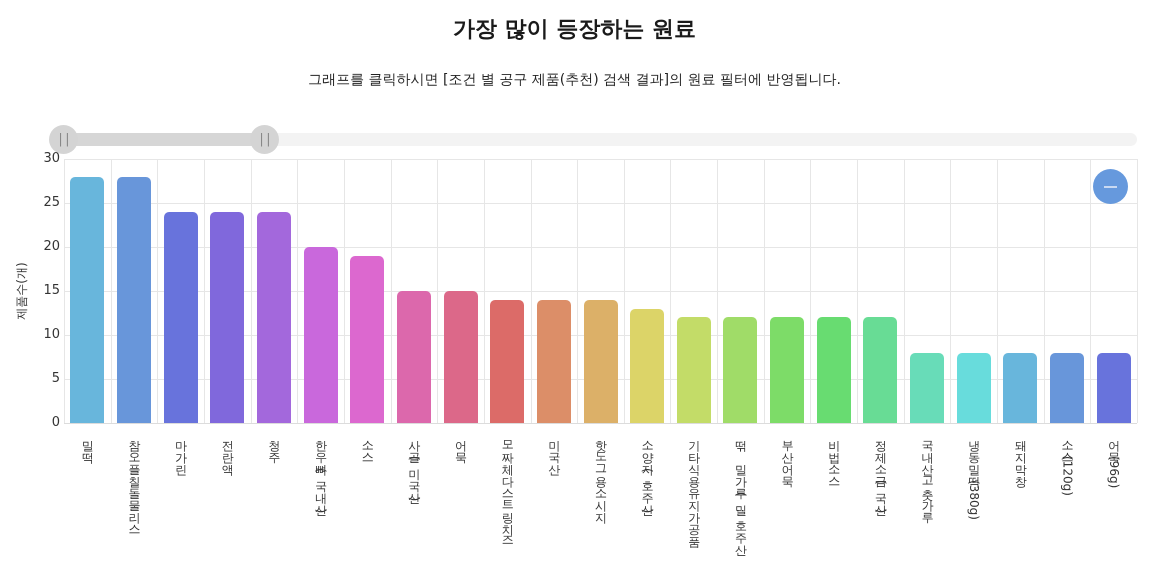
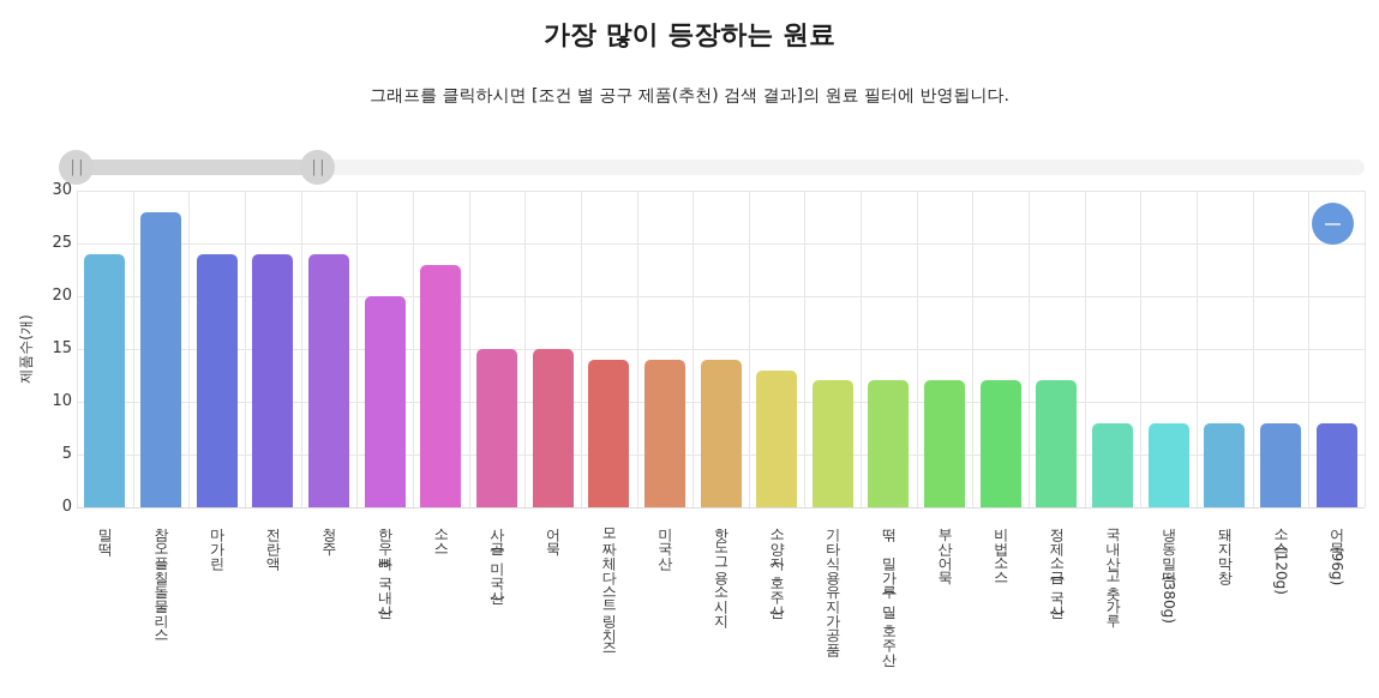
밀떡: 28 -> 24
소스: 19 -> 23
